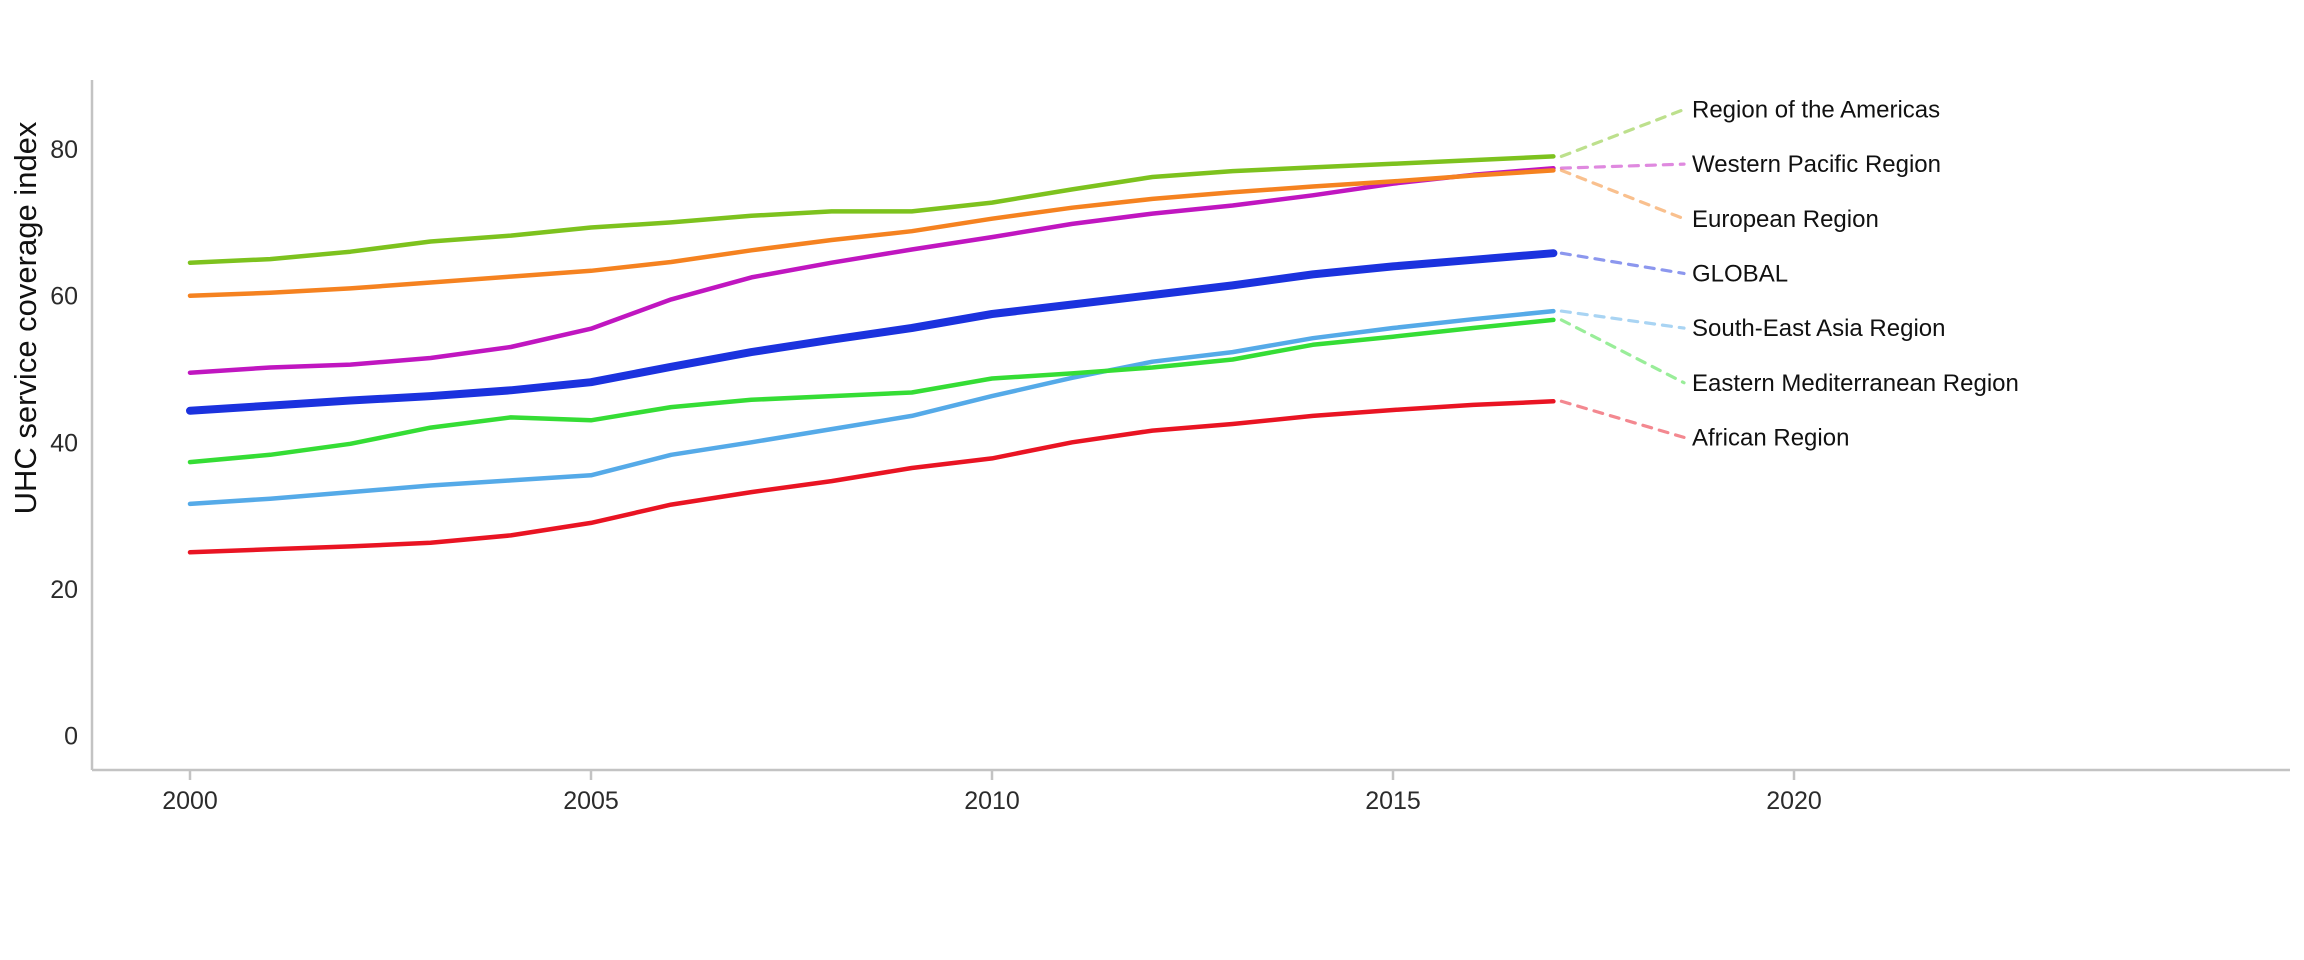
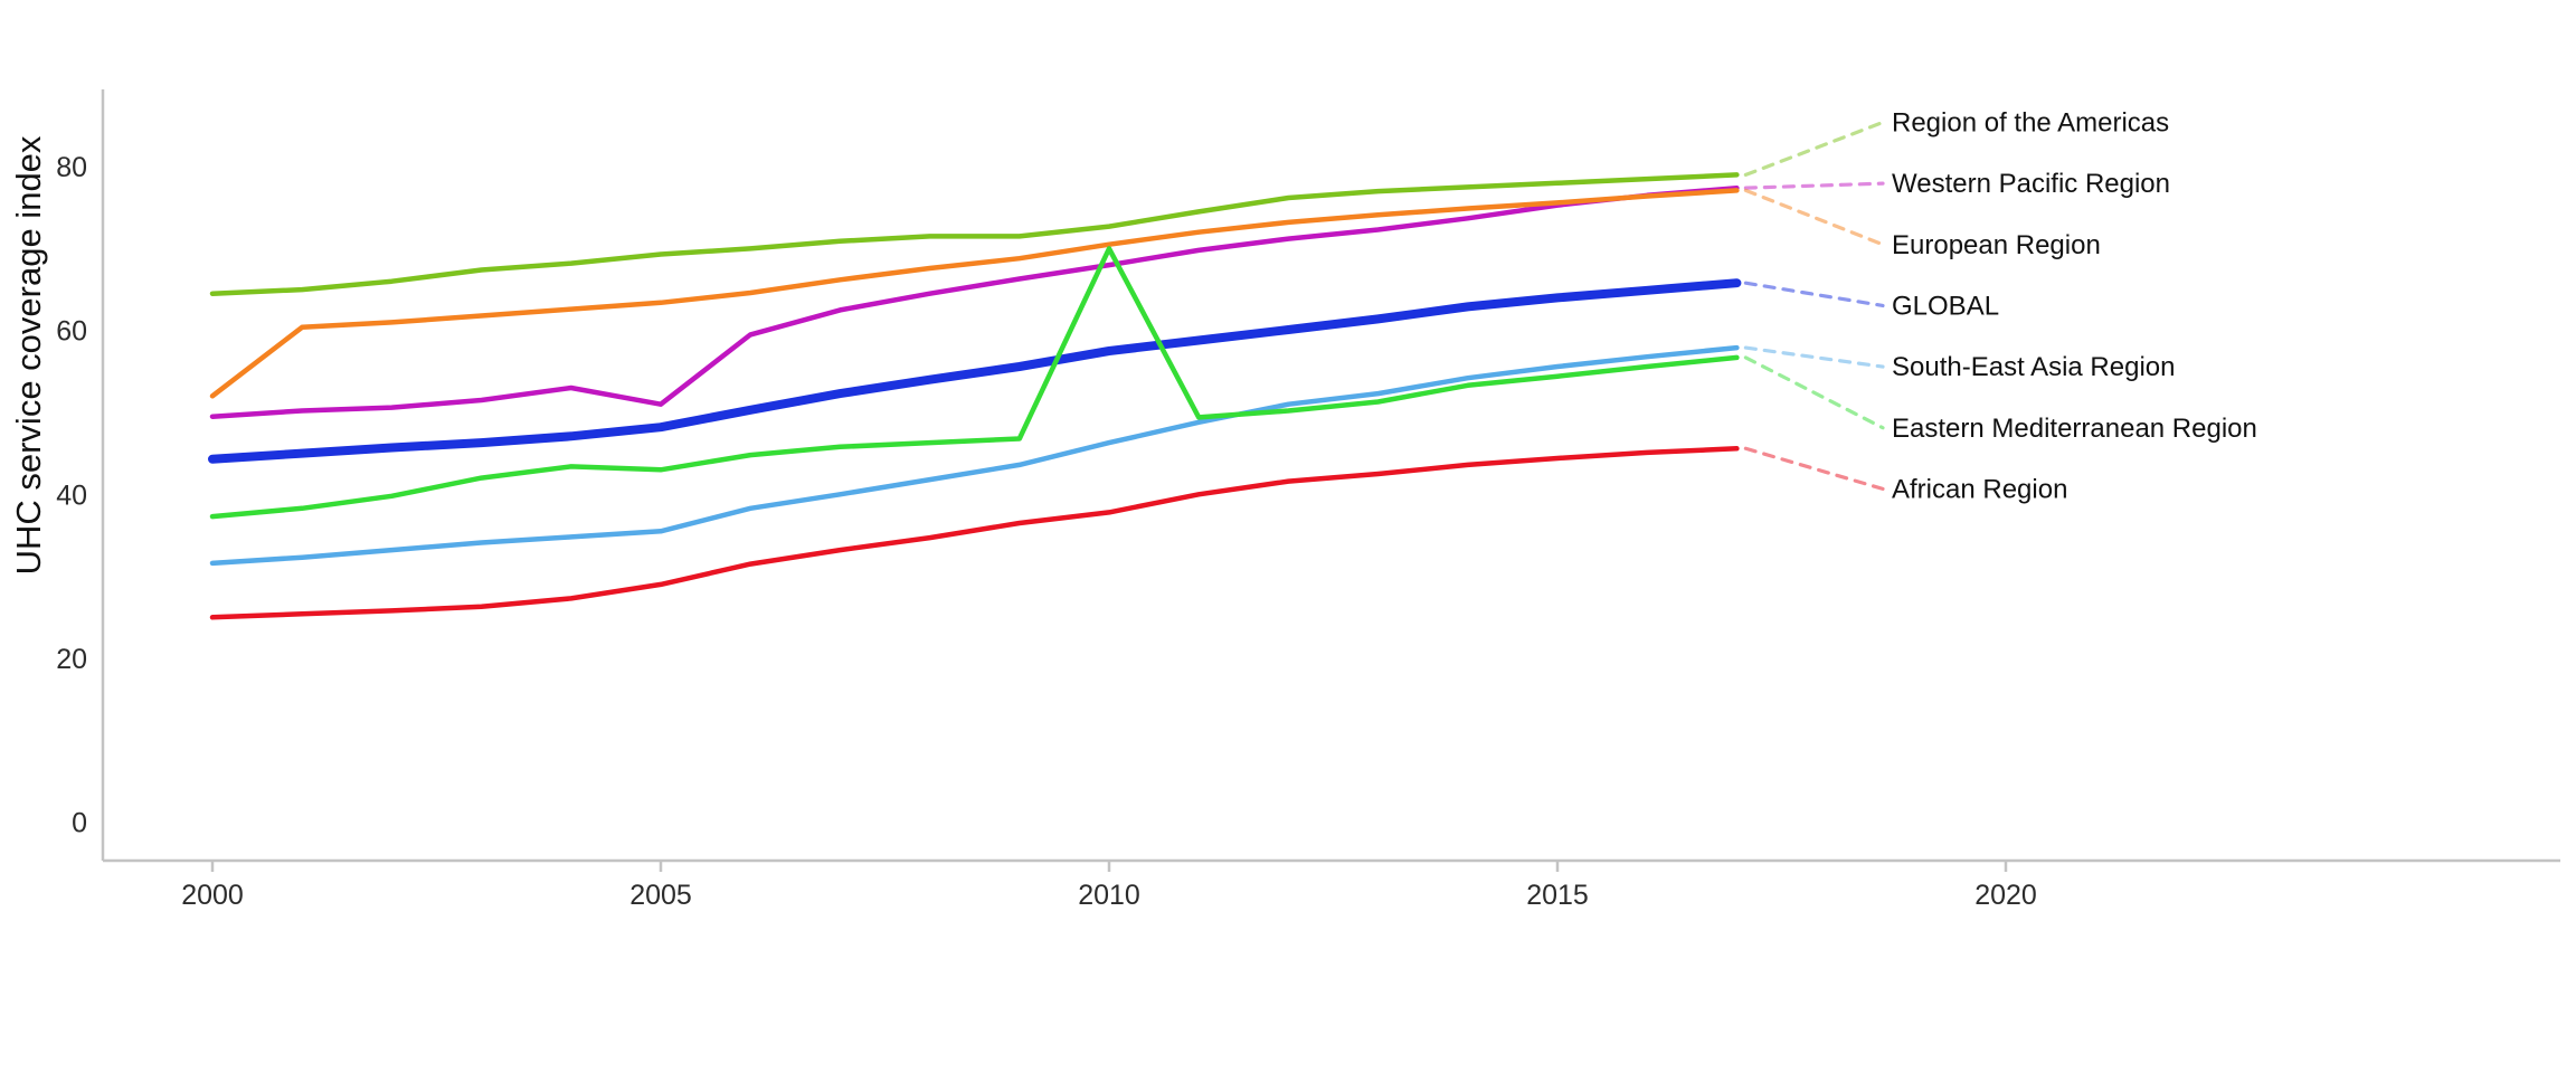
European Region/2000: 60 -> 52
Western Pacific Region/2005: 56 -> 51
Eastern Mediterranean Region/2010: 49 -> 70
